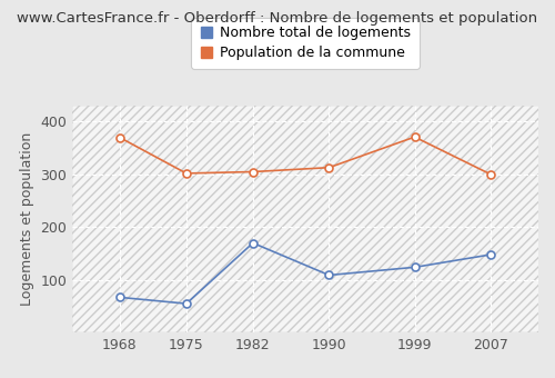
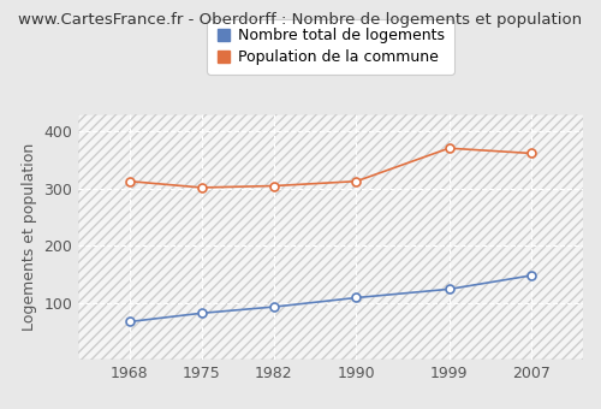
Population de la commune/1968: 370 -> 313
Nombre total de logements/1975: 55 -> 82
Nombre total de logements/1982: 170 -> 93
Population de la commune/2007: 300 -> 362
